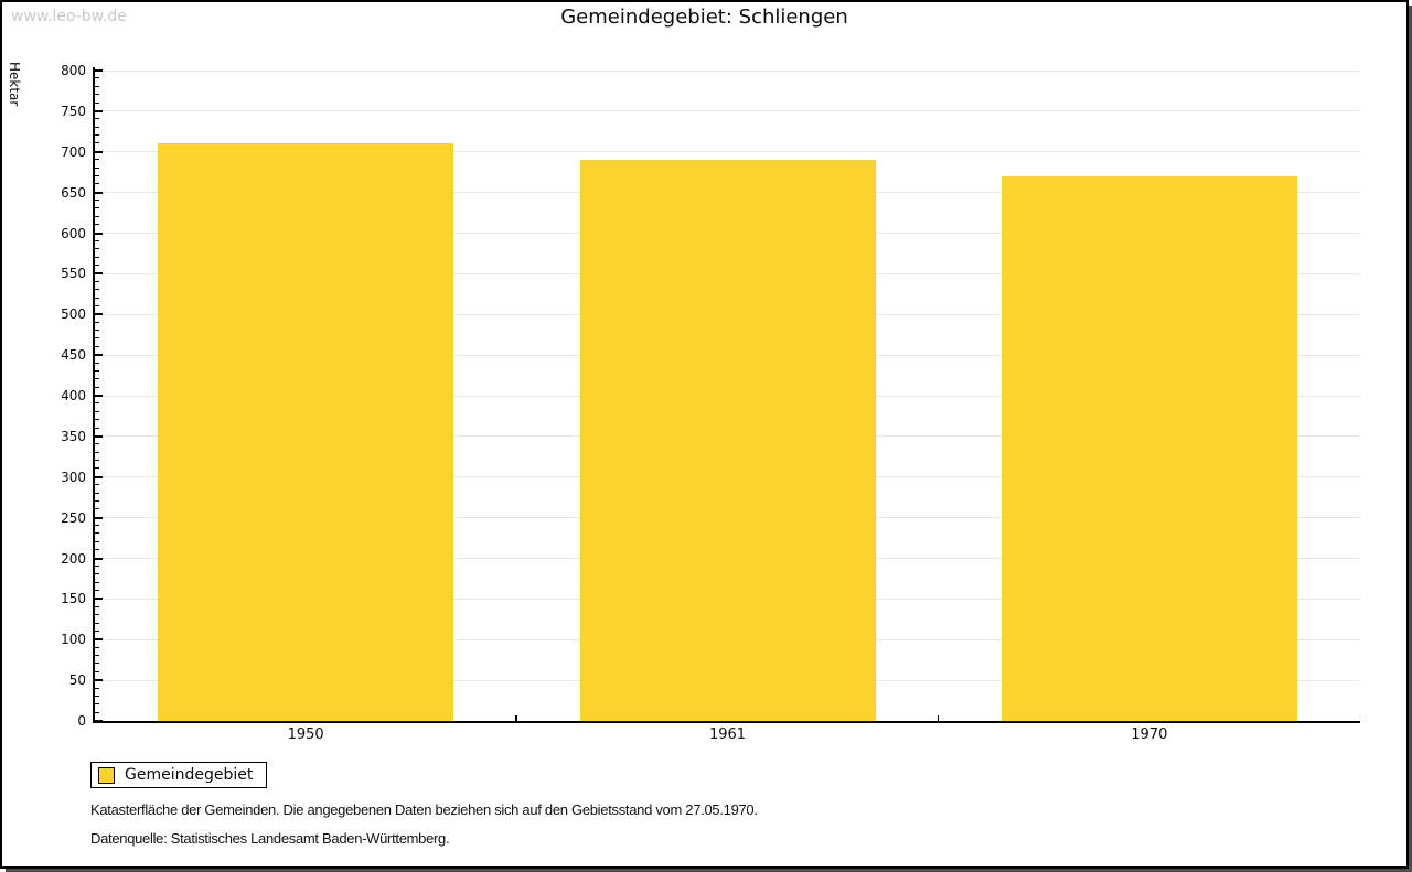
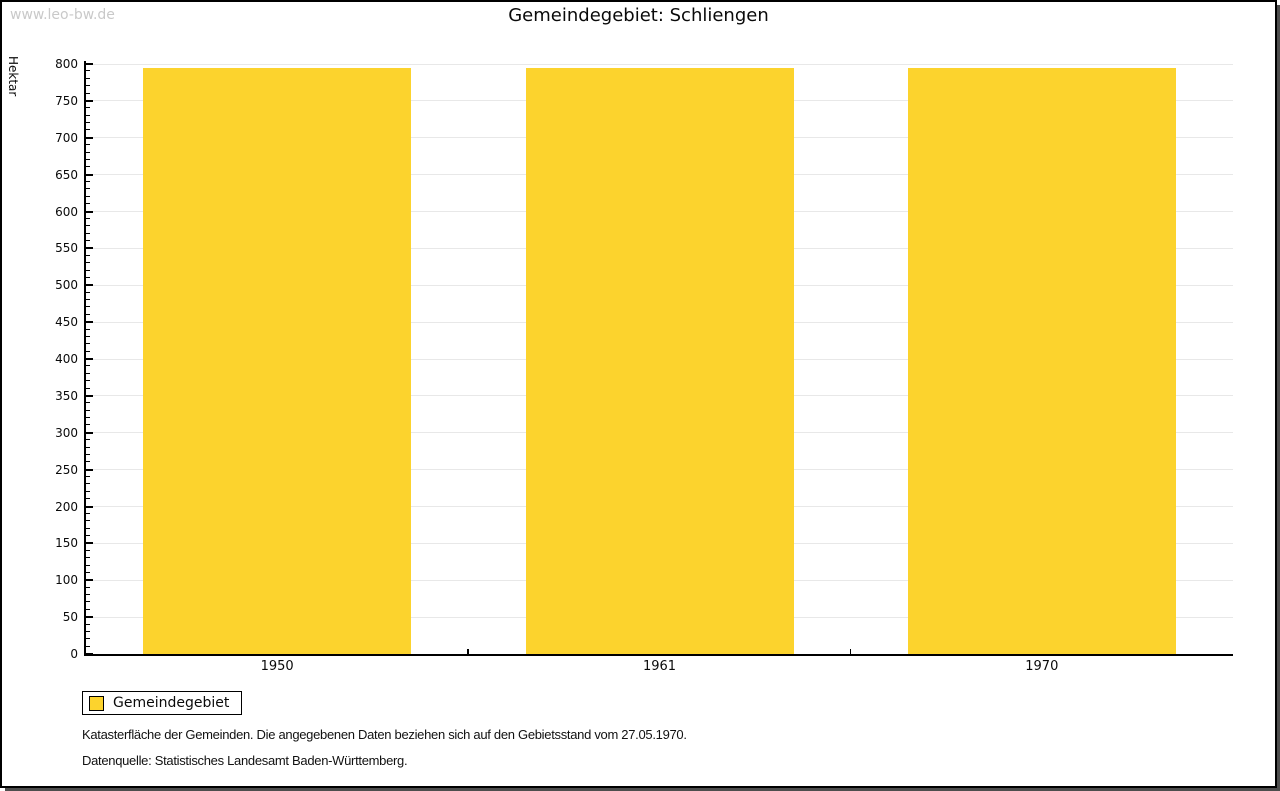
1950: 710 -> 800
1961: 690 -> 800
1970: 670 -> 800
